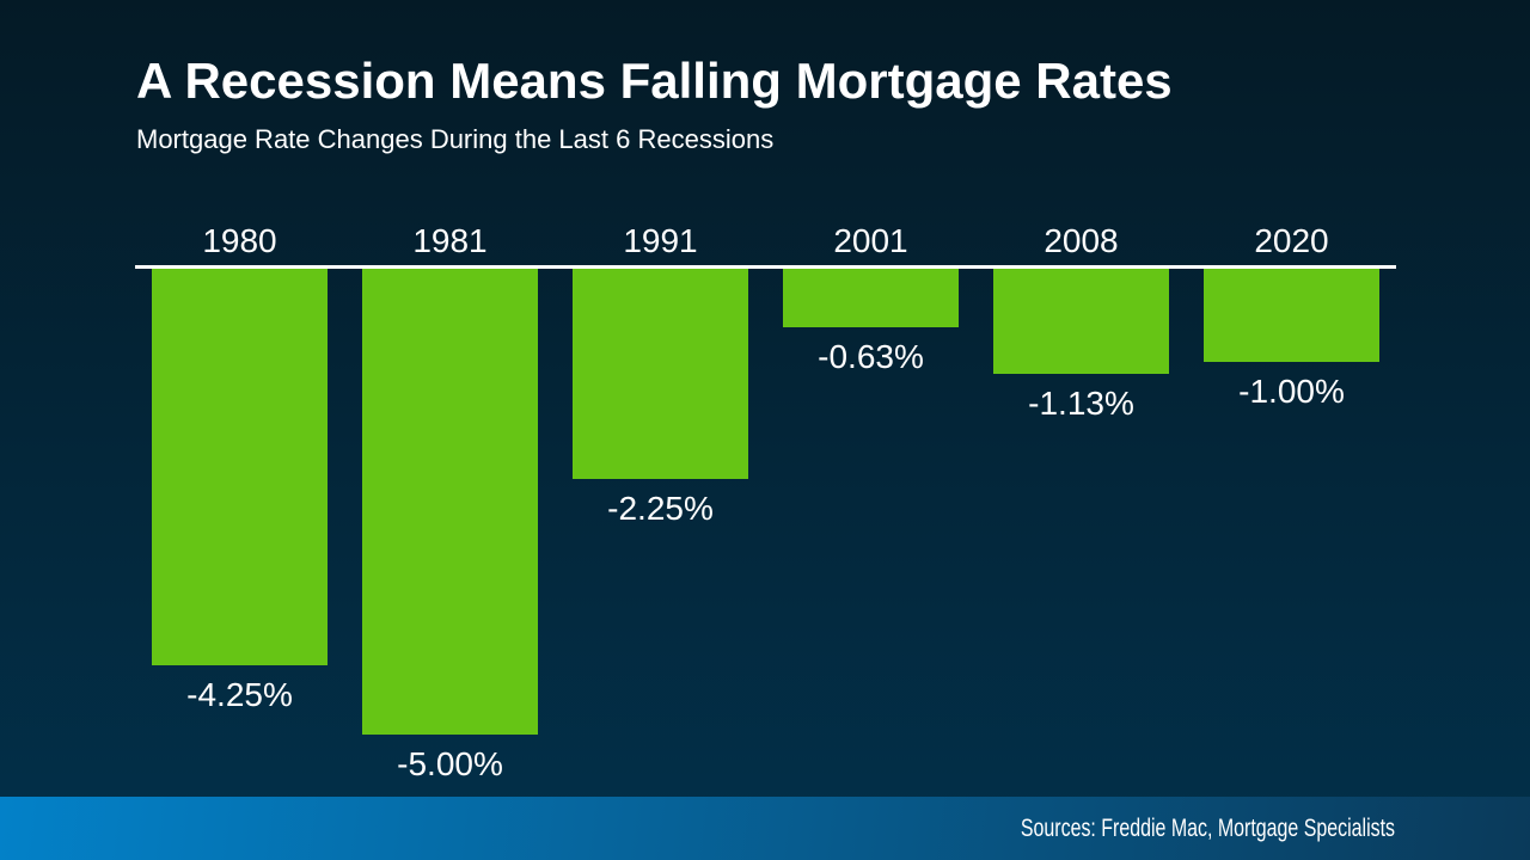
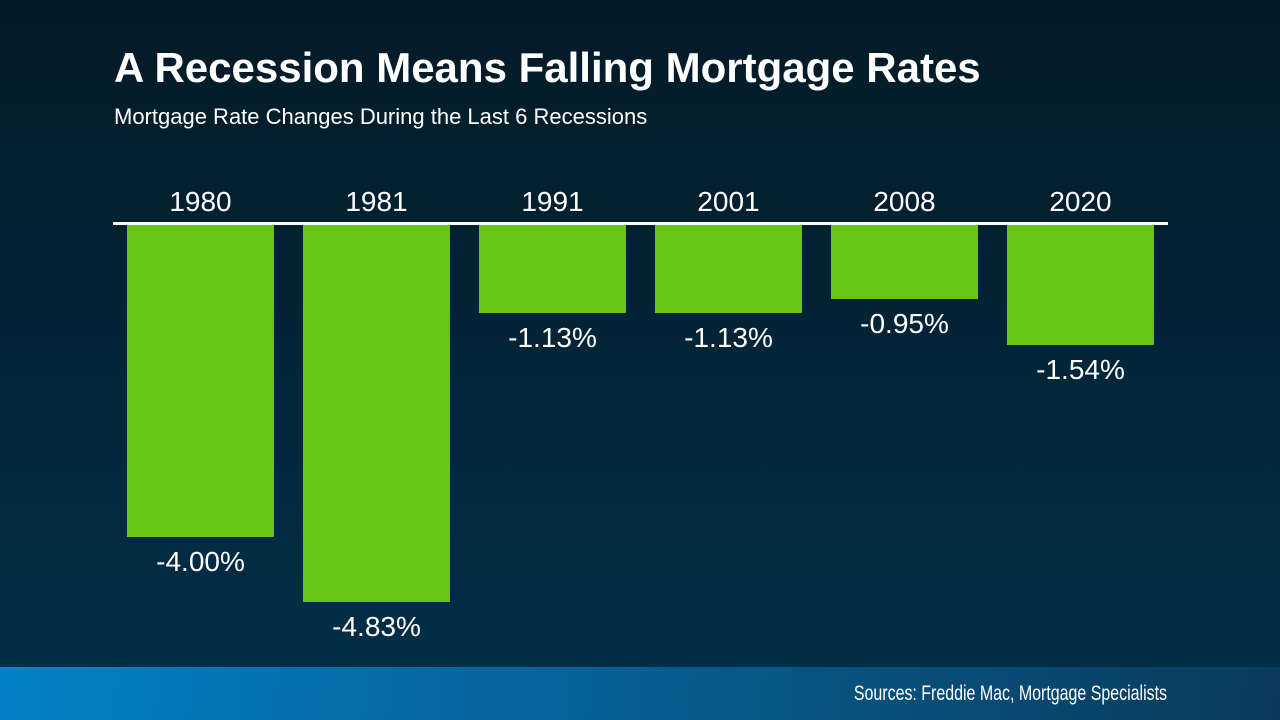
1980: -4.25% -> -4.00%
1981: -5.00% -> -4.83%
1991: -2.25% -> -1.13%
2001: -0.63% -> -1.13%
2008: -1.13% -> -0.95%
2020: -1.00% -> -1.54%
